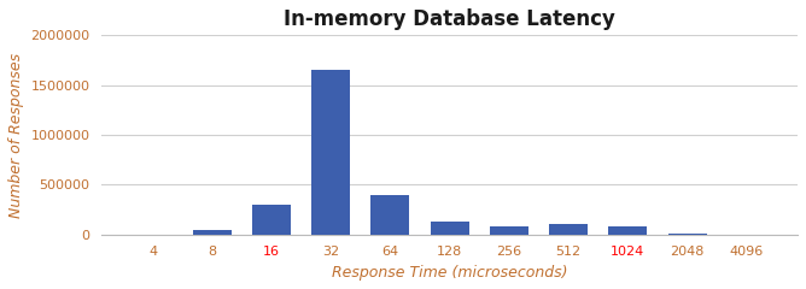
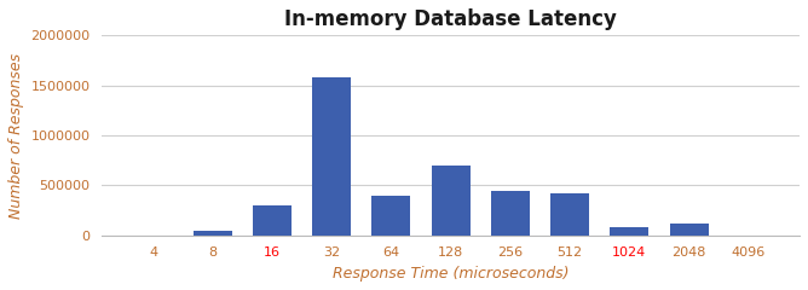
32: 1650000 -> 1580000
128: 130000 -> 700000
256: 80000 -> 440000
512: 110000 -> 420000
2048: 0 -> 120000
